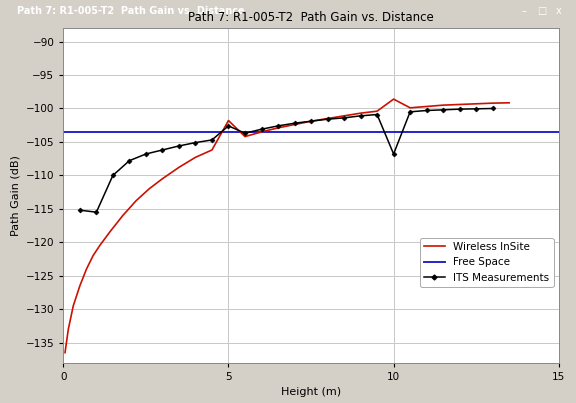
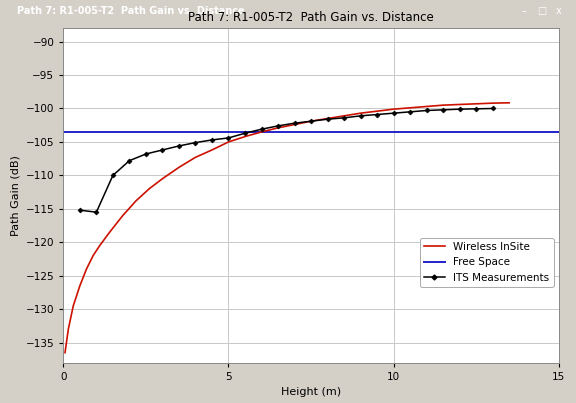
Wireless InSite/5: -101.8 -> -105.0
ITS Measurements/5: -102.6 -> -104.4
Wireless InSite/10: -98.6 -> -100.1
ITS Measurements/10: -106.8 -> -100.7
